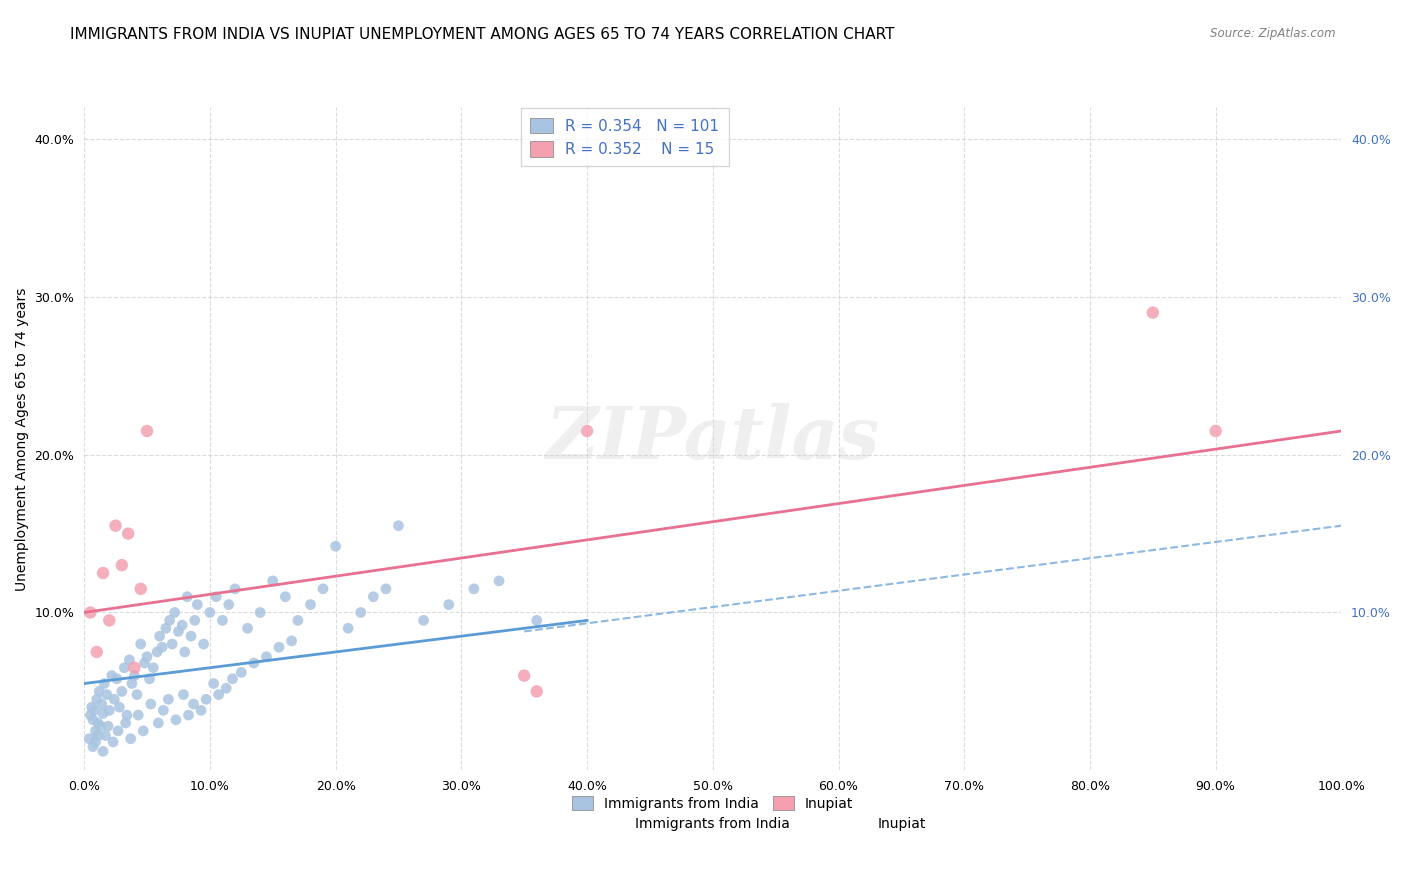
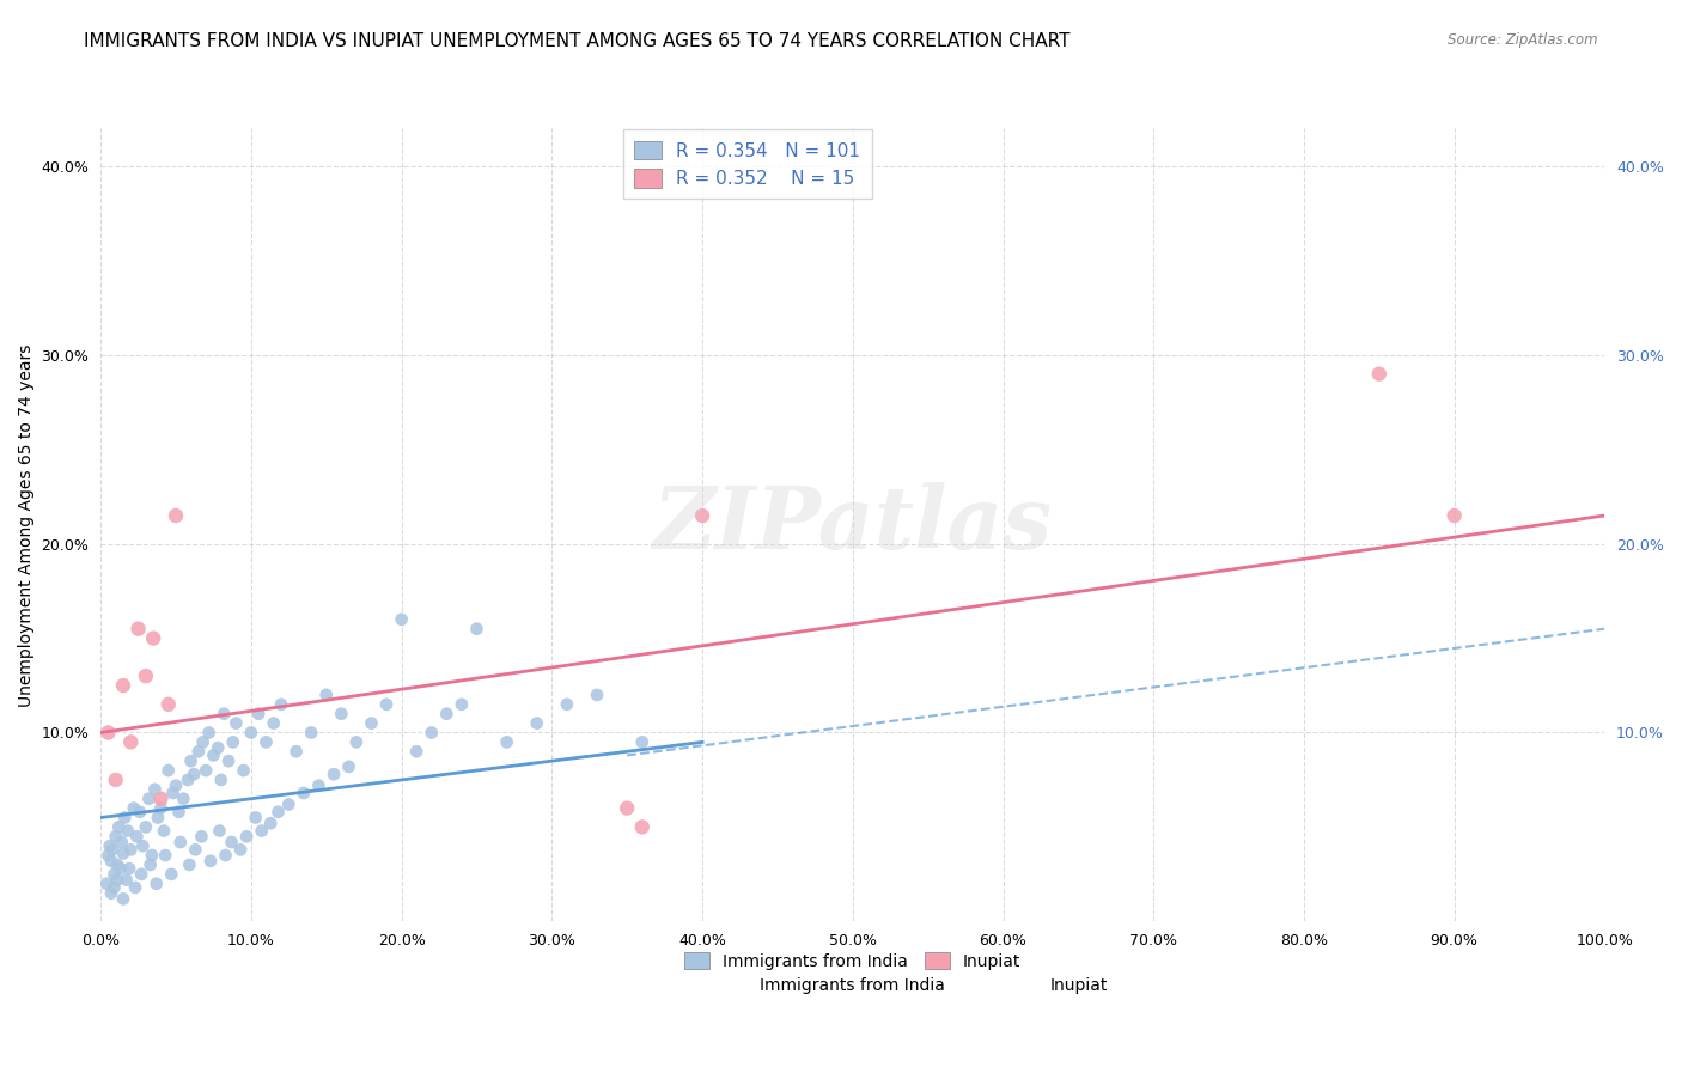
Immigrants from India/20.0%: 14.2% -> 16.0%
